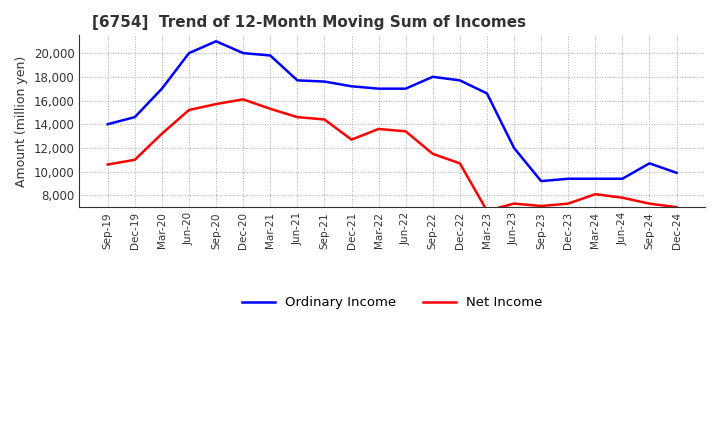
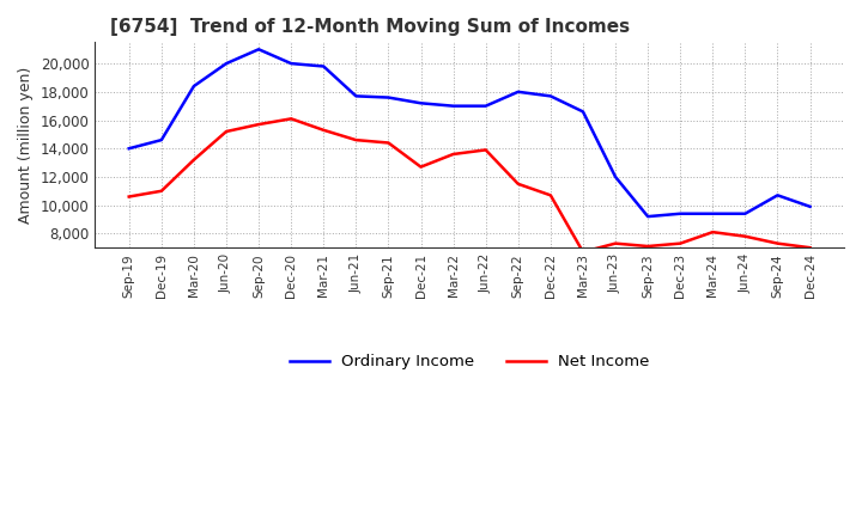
Ordinary Income/Mar-20: 17,000 -> 18,400
Net Income/Jun-22: 13,400 -> 13,900
